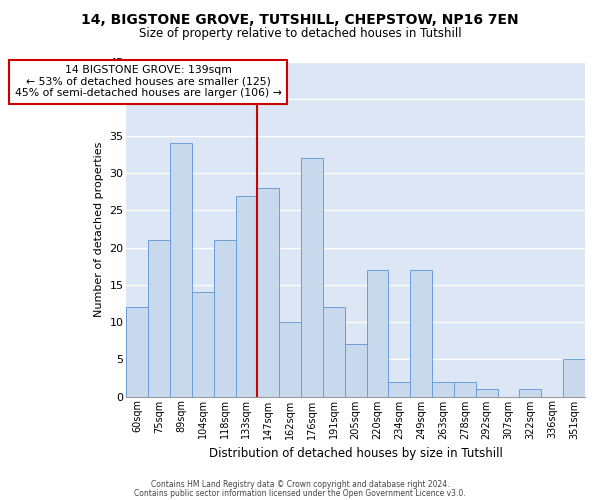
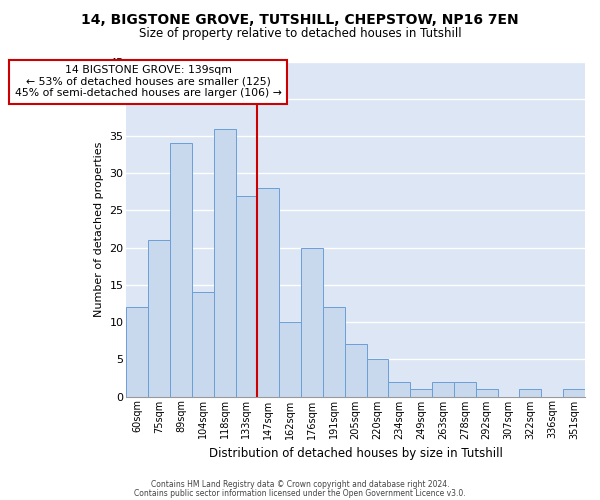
118sqm: 21 -> 36
176sqm: 32 -> 20
220sqm: 17 -> 5
249sqm: 17 -> 1
351sqm: 5 -> 1
